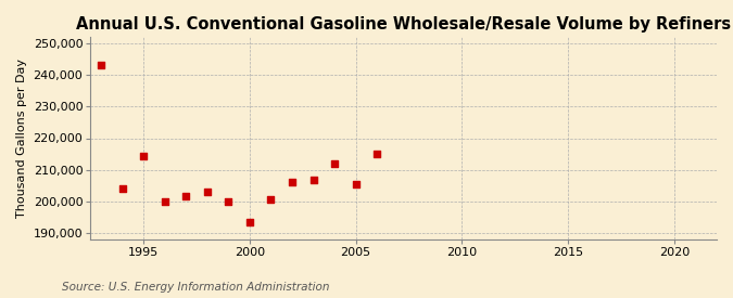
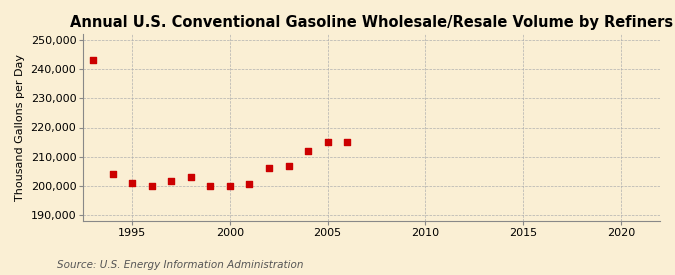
1995: 214,500 -> 201,100
2000: 193,500 -> 200,100
2005: 205,500 -> 215,000
